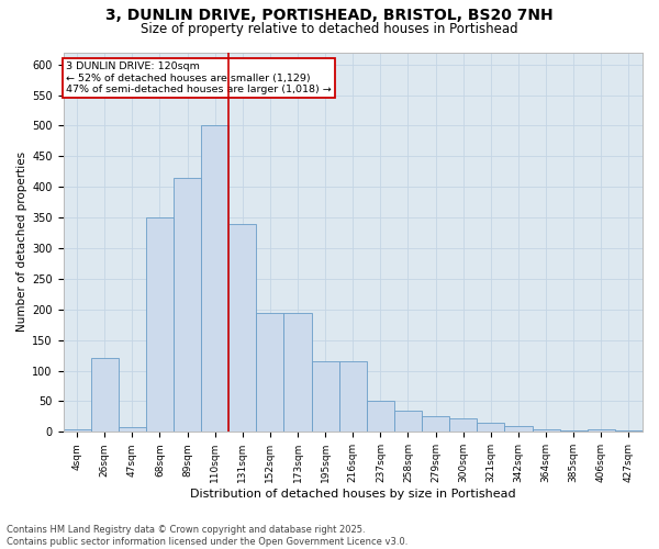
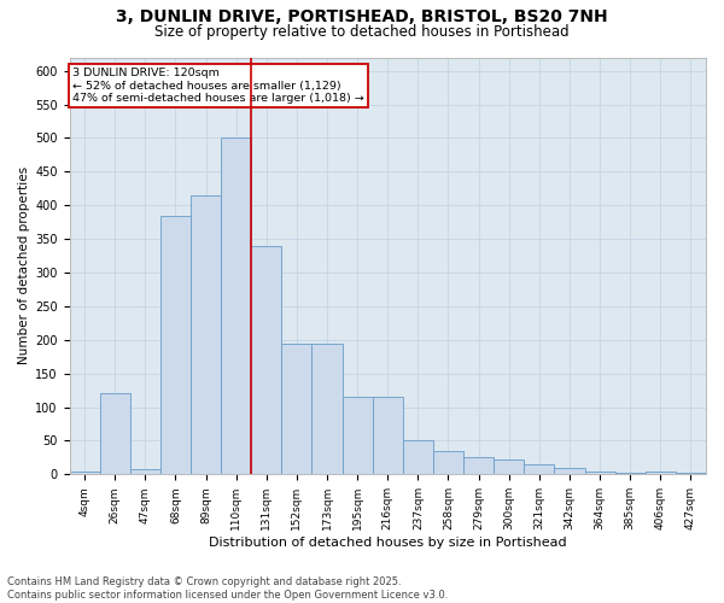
68sqm: 350 -> 384
